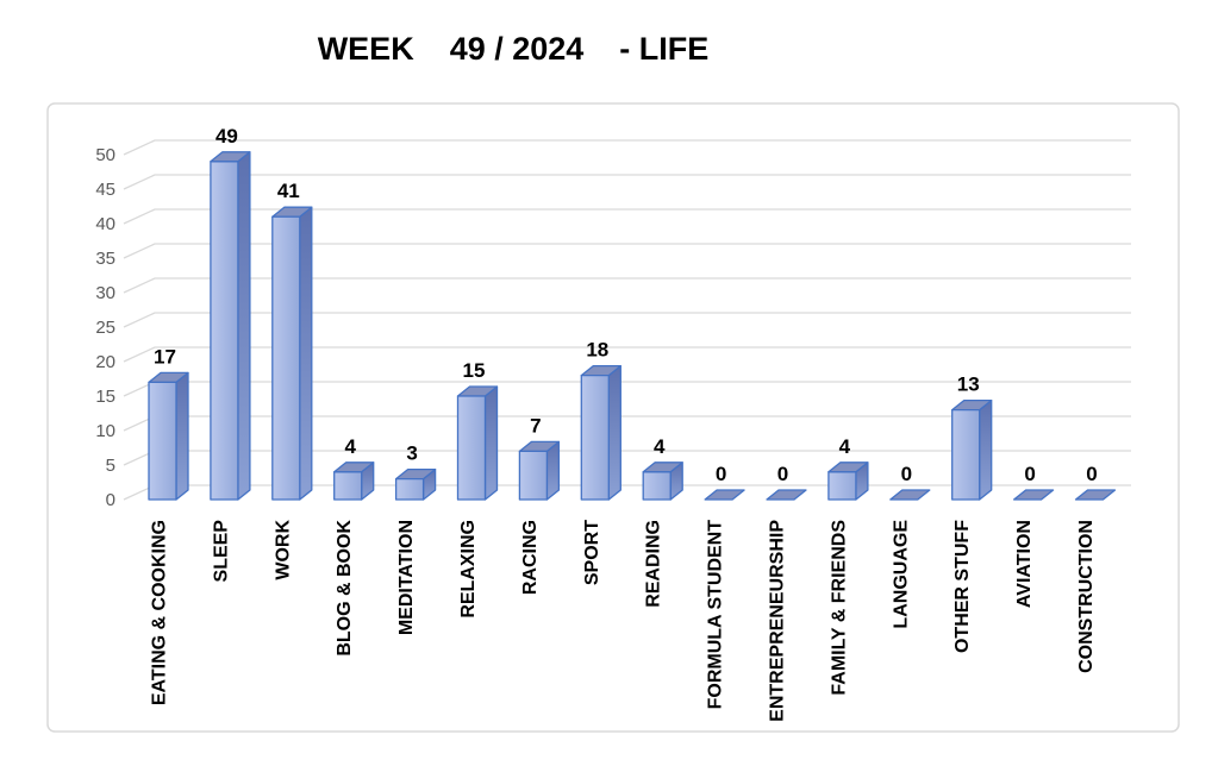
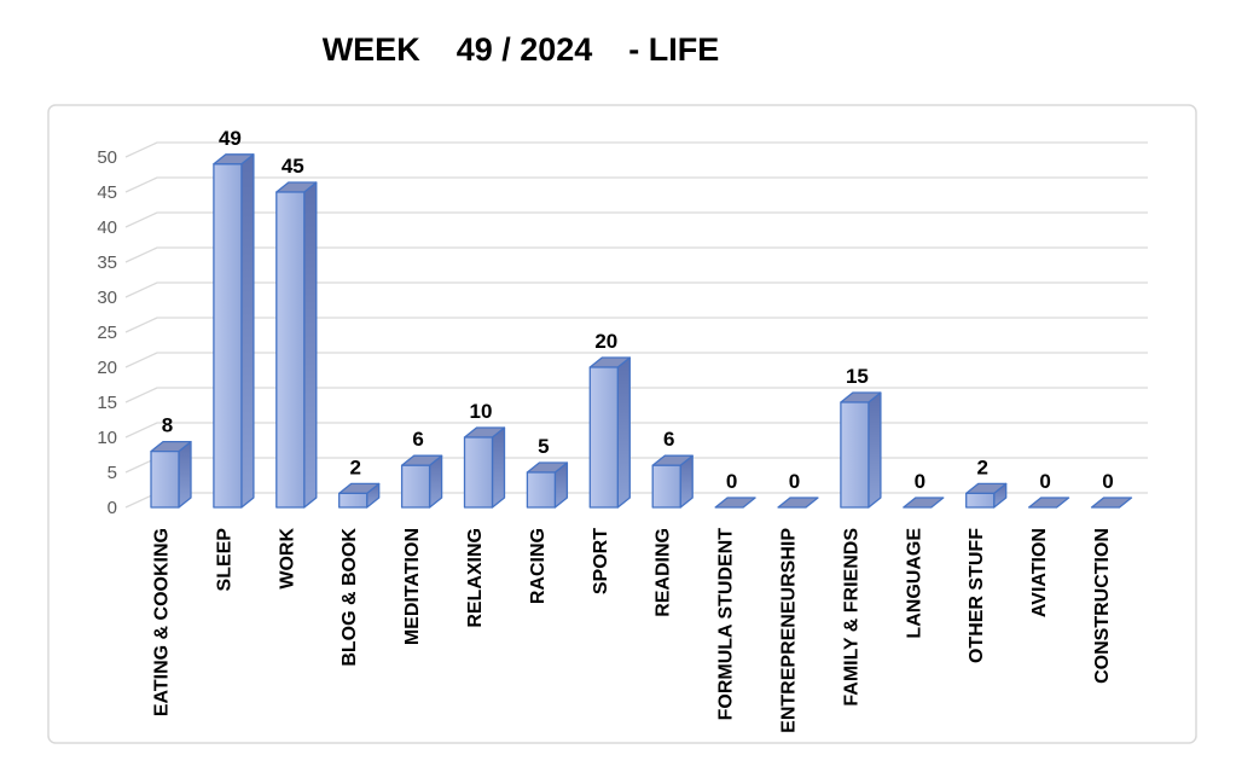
EATING & COOKING: 17 -> 8
WORK: 41 -> 45
BLOG & BOOK: 4 -> 2
MEDITATION: 3 -> 6
RELAXING: 15 -> 10
RACING: 7 -> 5
SPORT: 18 -> 20
READING: 4 -> 6
FAMILY & FRIENDS: 4 -> 15
OTHER STUFF: 13 -> 2
